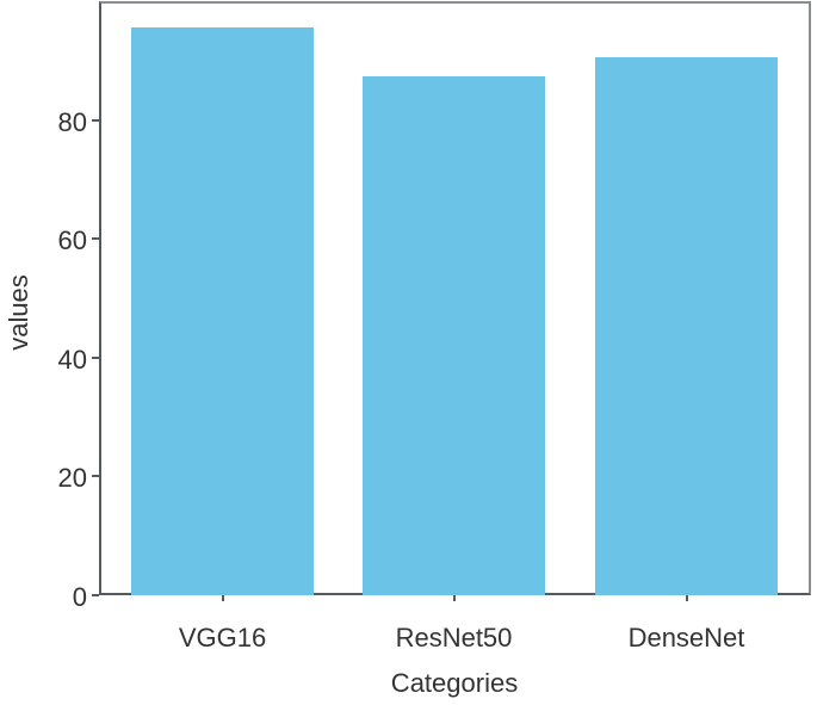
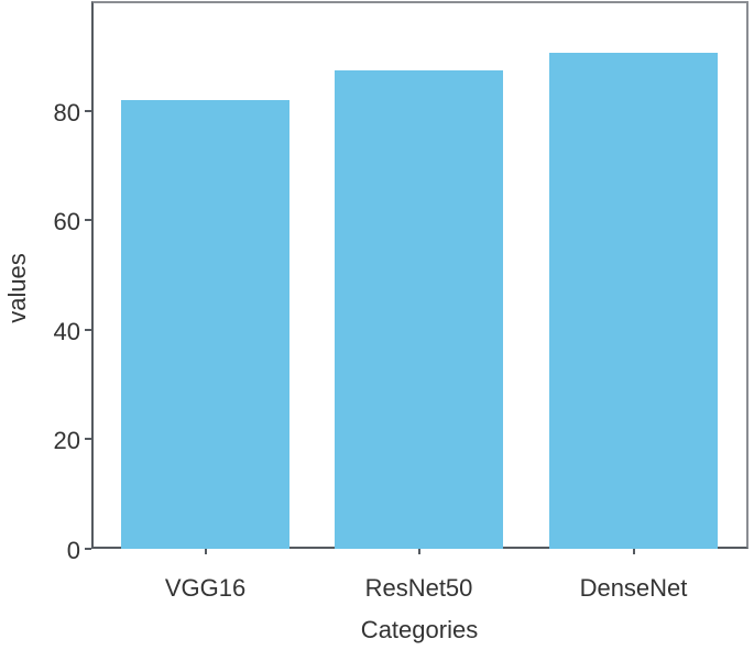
VGG16: 96 -> 82
